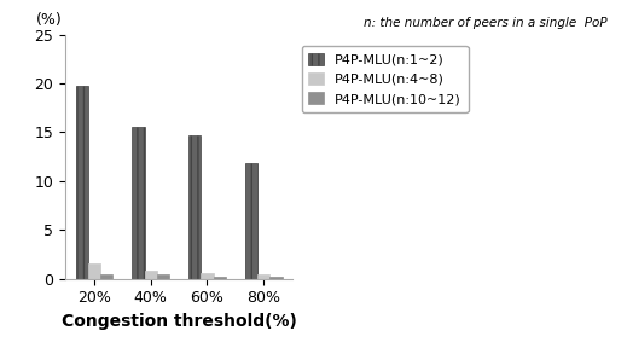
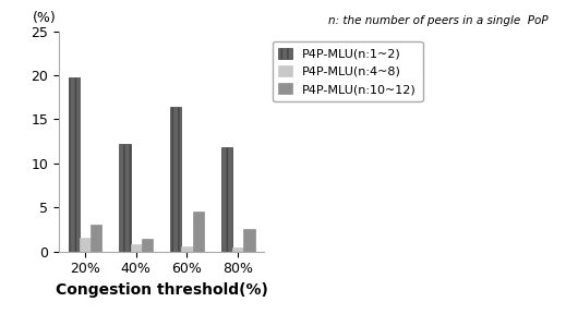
P4P-MLU(n:10~12)/20%: 0.4 -> 3.0
P4P-MLU(n:1~2)/40%: 15.5 -> 12.2
P4P-MLU(n:10~12)/40%: 0.4 -> 1.4
P4P-MLU(n:1~2)/60%: 14.7 -> 16.4
P4P-MLU(n:10~12)/60%: 0.2 -> 4.6
P4P-MLU(n:10~12)/80%: 0.2 -> 2.6
